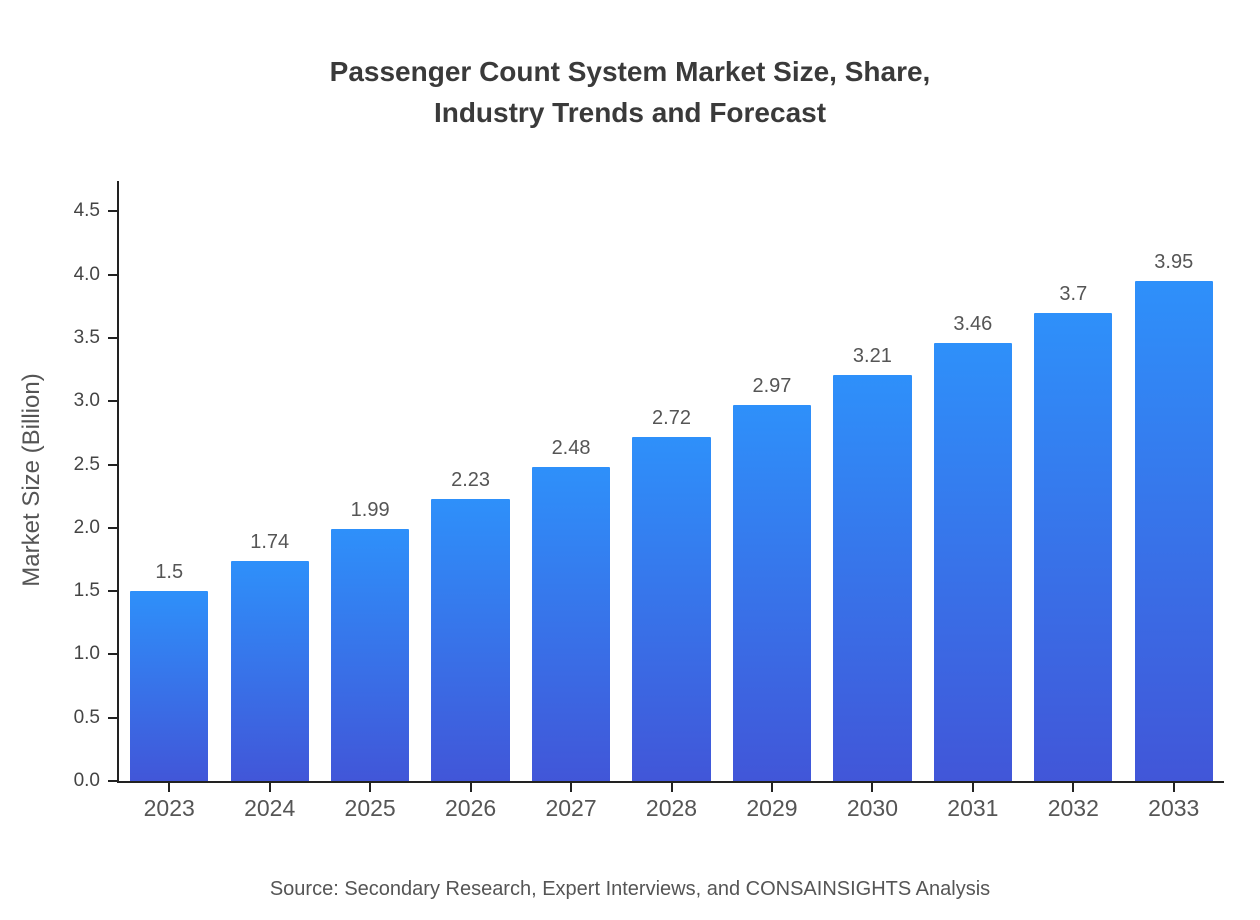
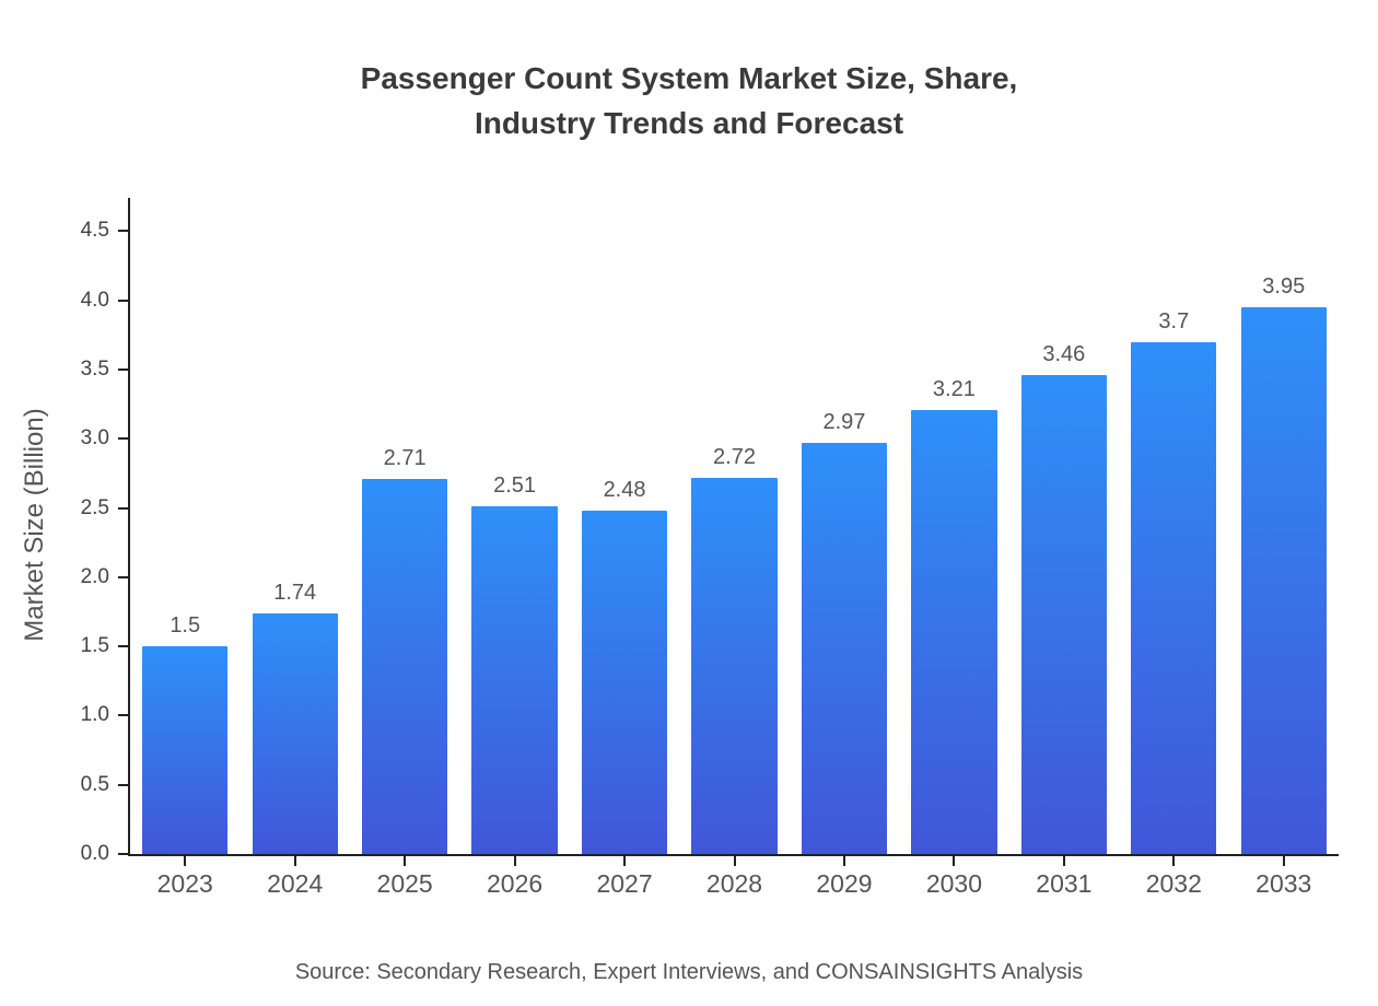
2025: 1.99 -> 2.71
2026: 2.23 -> 2.51
